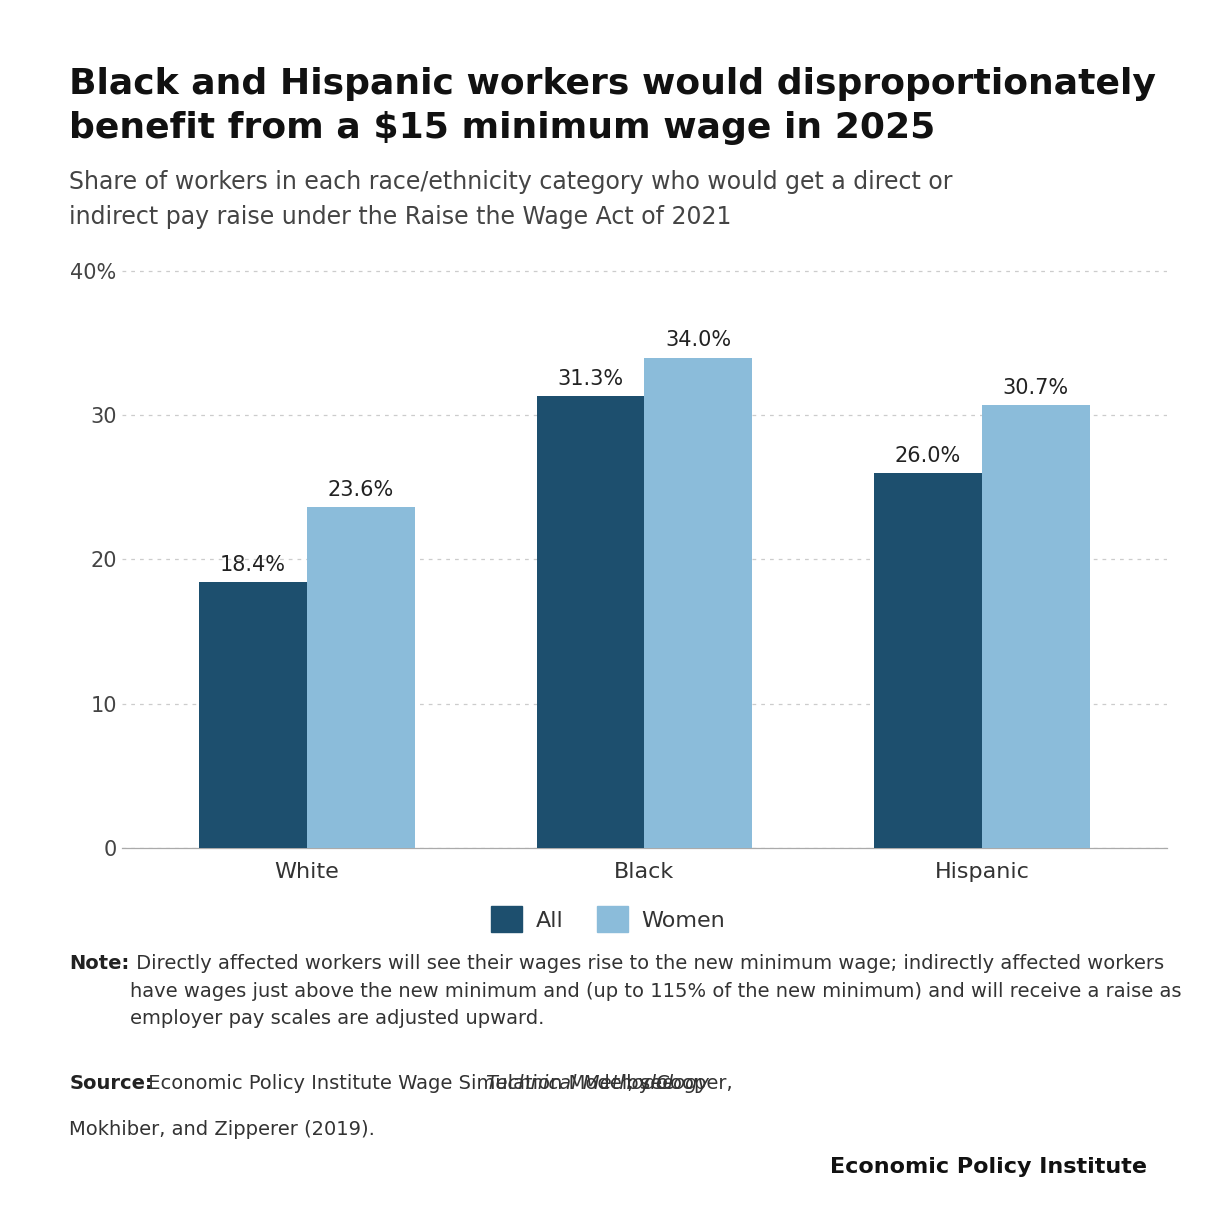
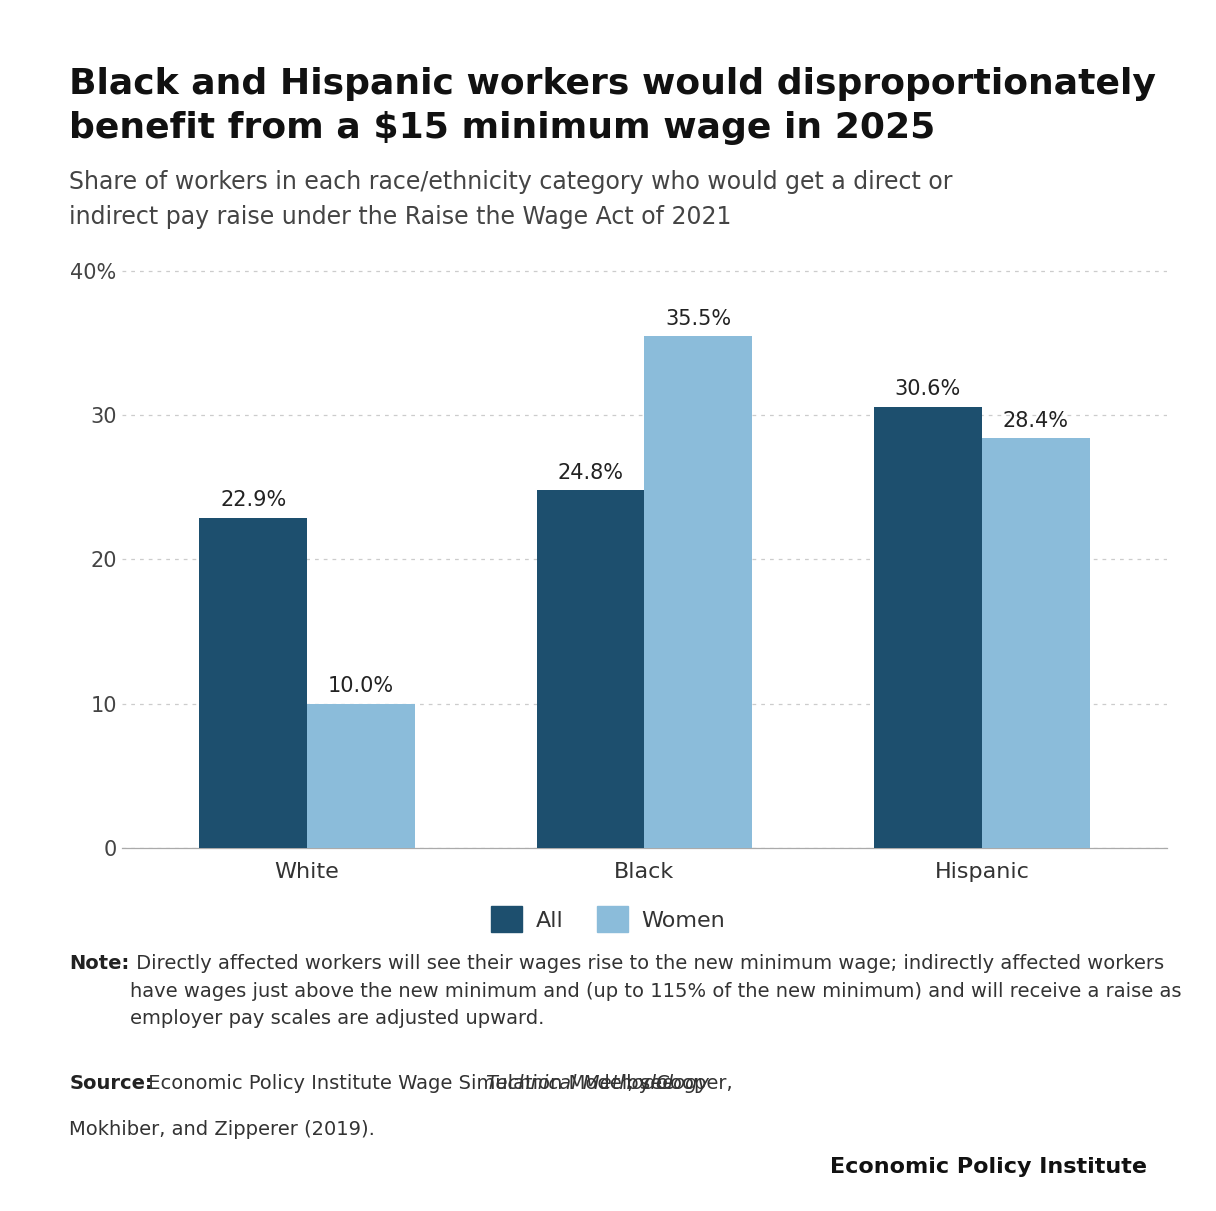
All/White: 18.4% -> 22.9%
Women/White: 23.6% -> 10.0%
All/Black: 31.3% -> 24.8%
Women/Black: 34.0% -> 35.5%
All/Hispanic: 26.0% -> 30.6%
Women/Hispanic: 30.7% -> 28.4%
